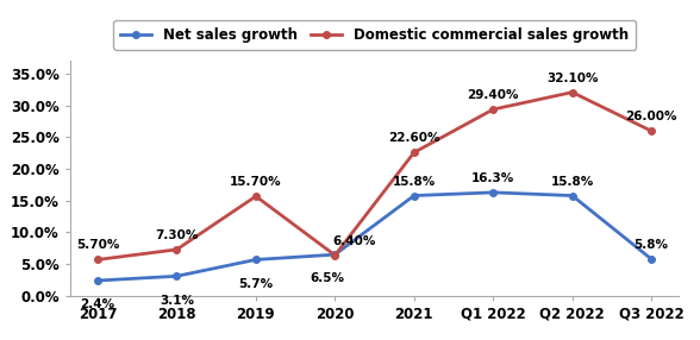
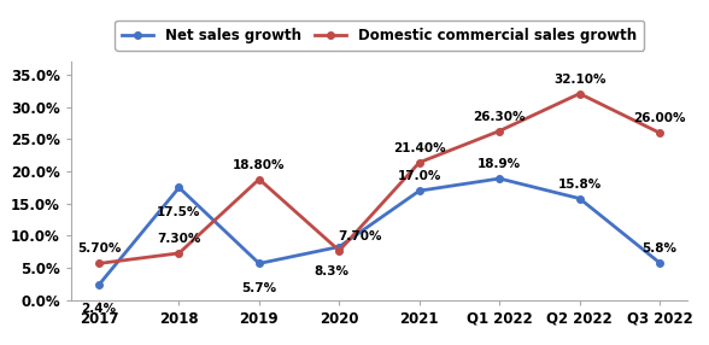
Net sales growth/2018: 3.1% -> 17.5%
Domestic commercial sales growth/2019: 15.70% -> 18.80%
Net sales growth/2020: 6.5% -> 8.3%
Domestic commercial sales growth/2020: 6.40% -> 7.70%
Net sales growth/2021: 15.8% -> 17.0%
Domestic commercial sales growth/2021: 22.60% -> 21.40%
Net sales growth/Q1 2022: 16.3% -> 18.9%
Domestic commercial sales growth/Q1 2022: 29.40% -> 26.30%
